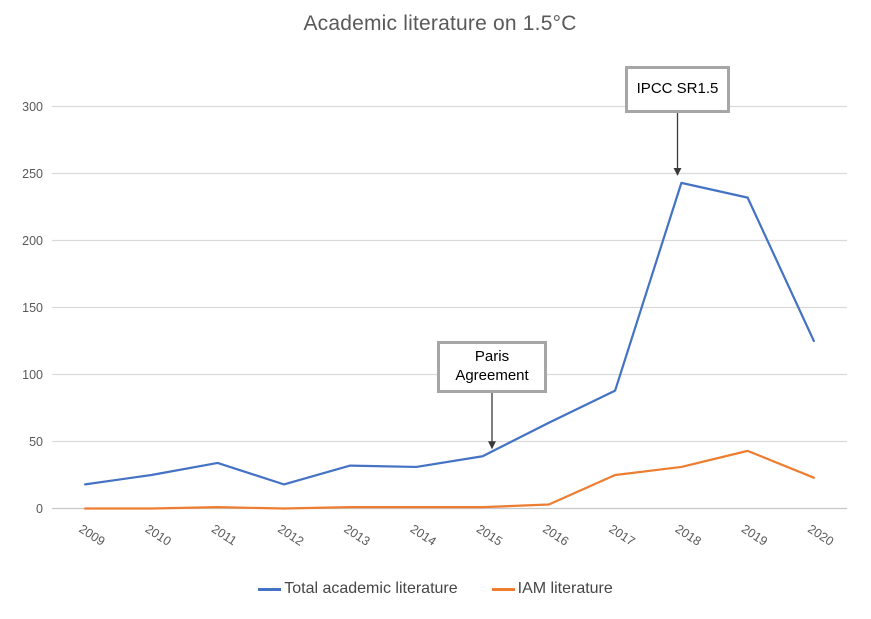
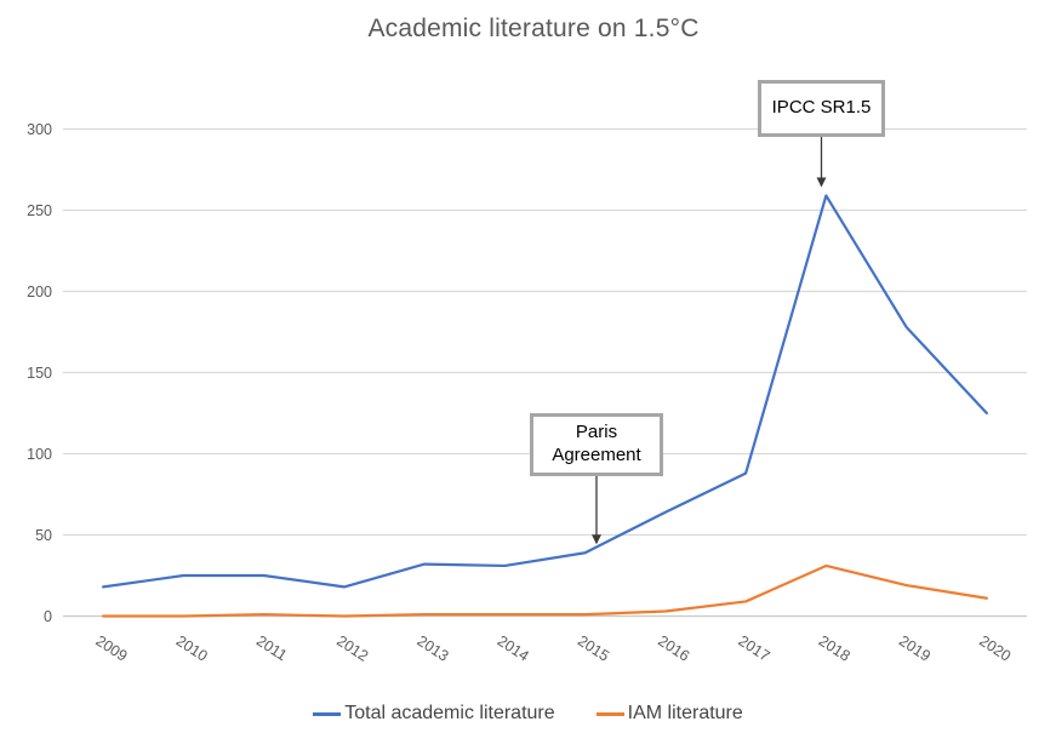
Total academic literature/2011: 34 -> 25
IAM literature/2017: 25 -> 9
Total academic literature/2018: 243 -> 259
Total academic literature/2019: 232 -> 178
IAM literature/2019: 43 -> 19
IAM literature/2020: 23 -> 11
